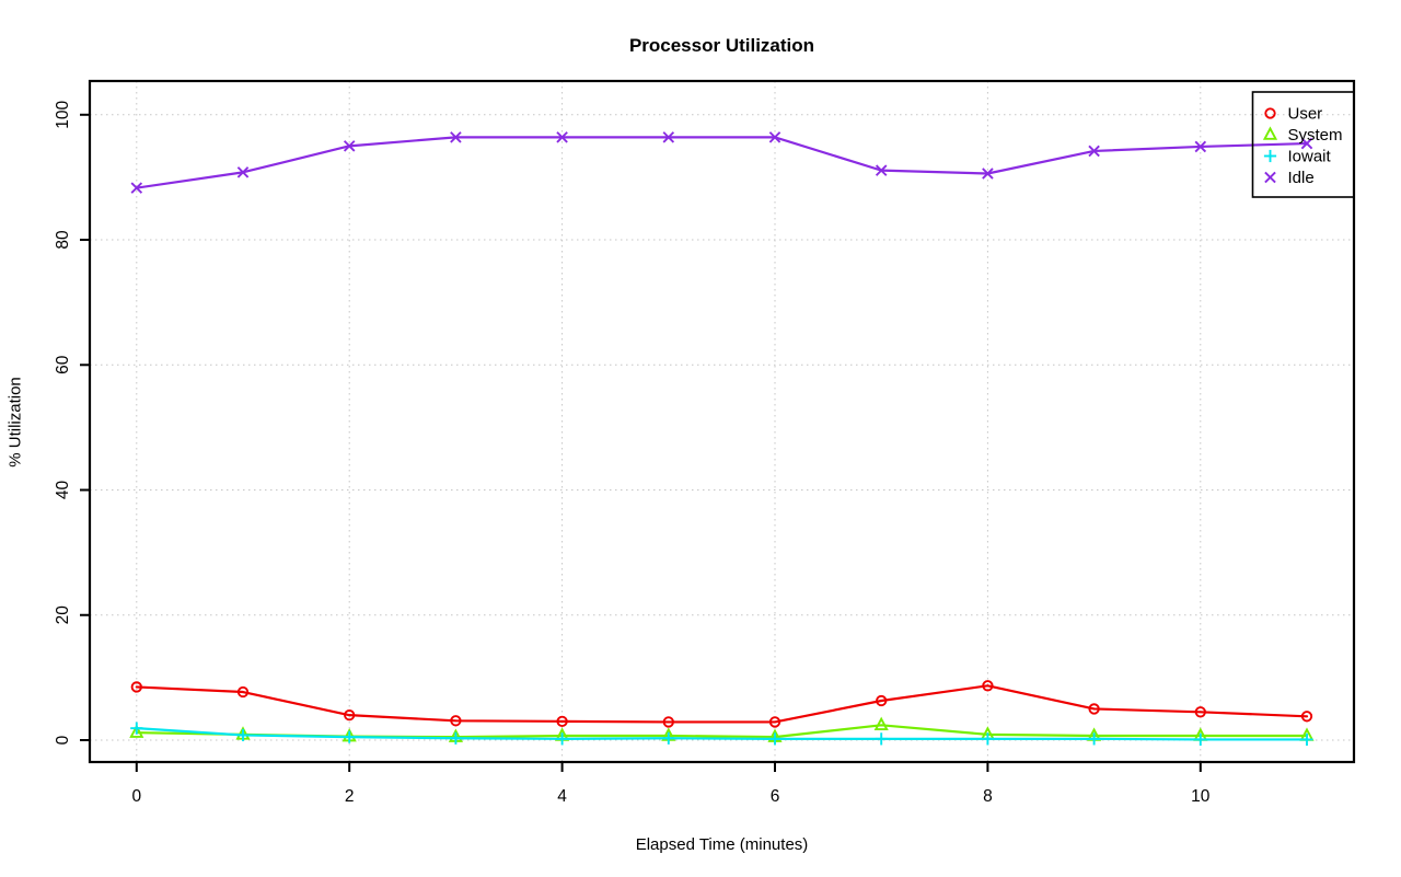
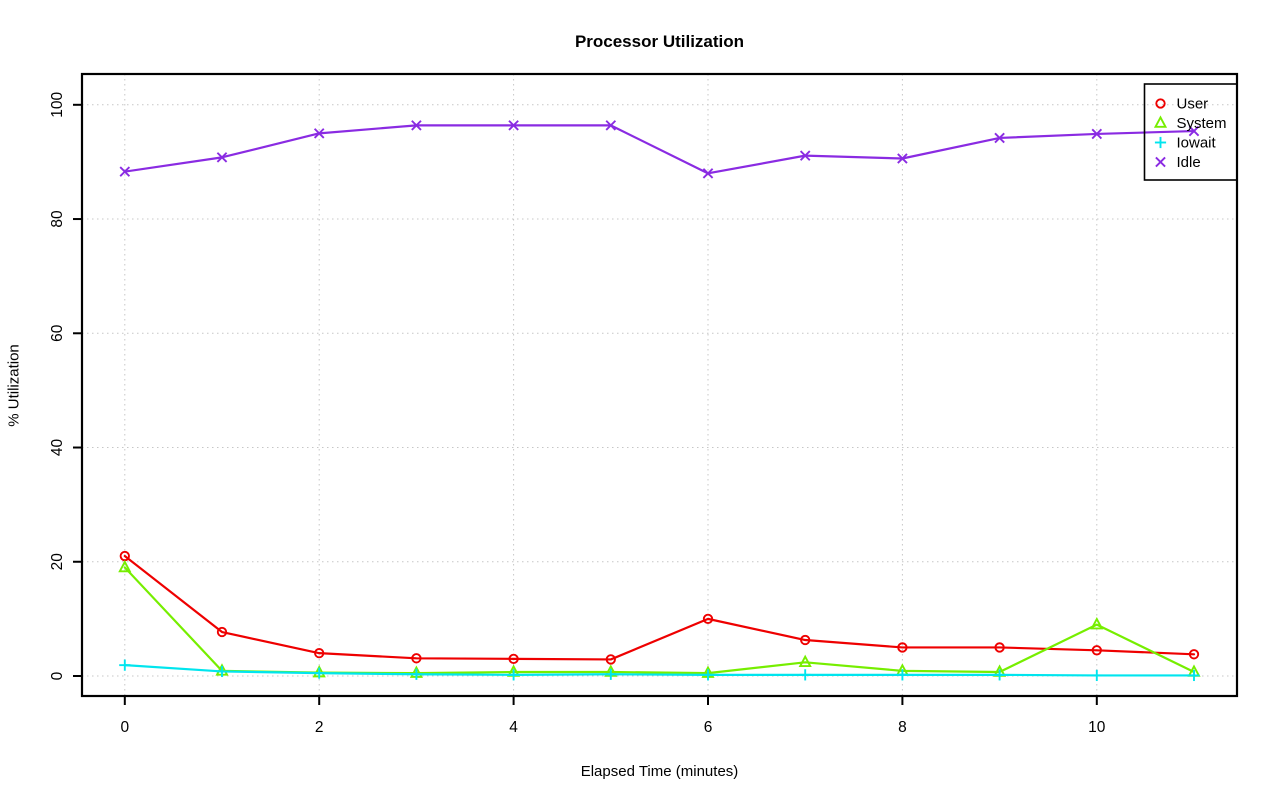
User/0: 8 -> 21
System/0: 1 -> 19
User/6: 3 -> 10
Idle/6: 96 -> 88
User/8: 9 -> 5
System/10: 1 -> 9
